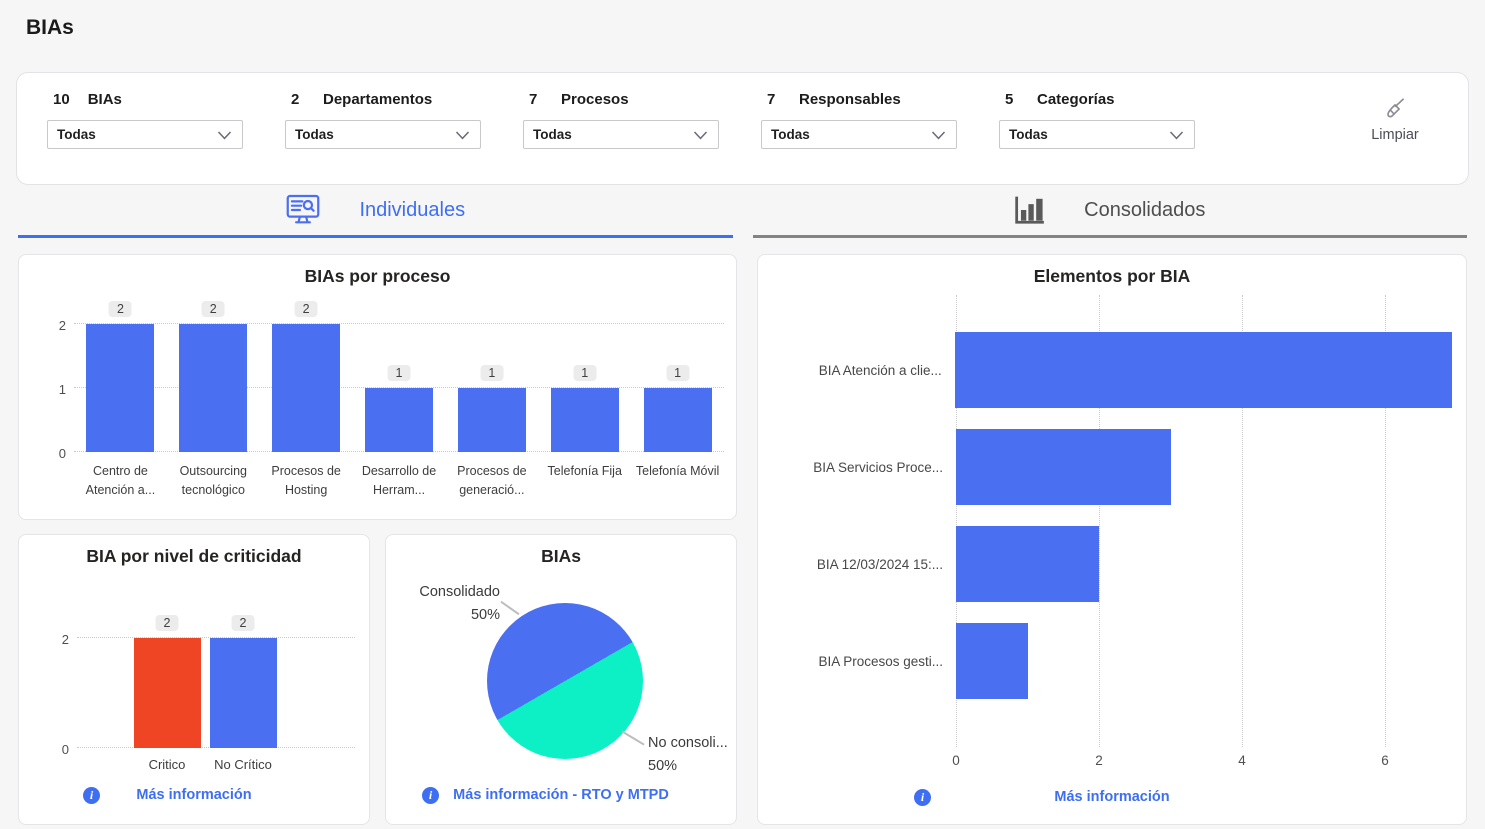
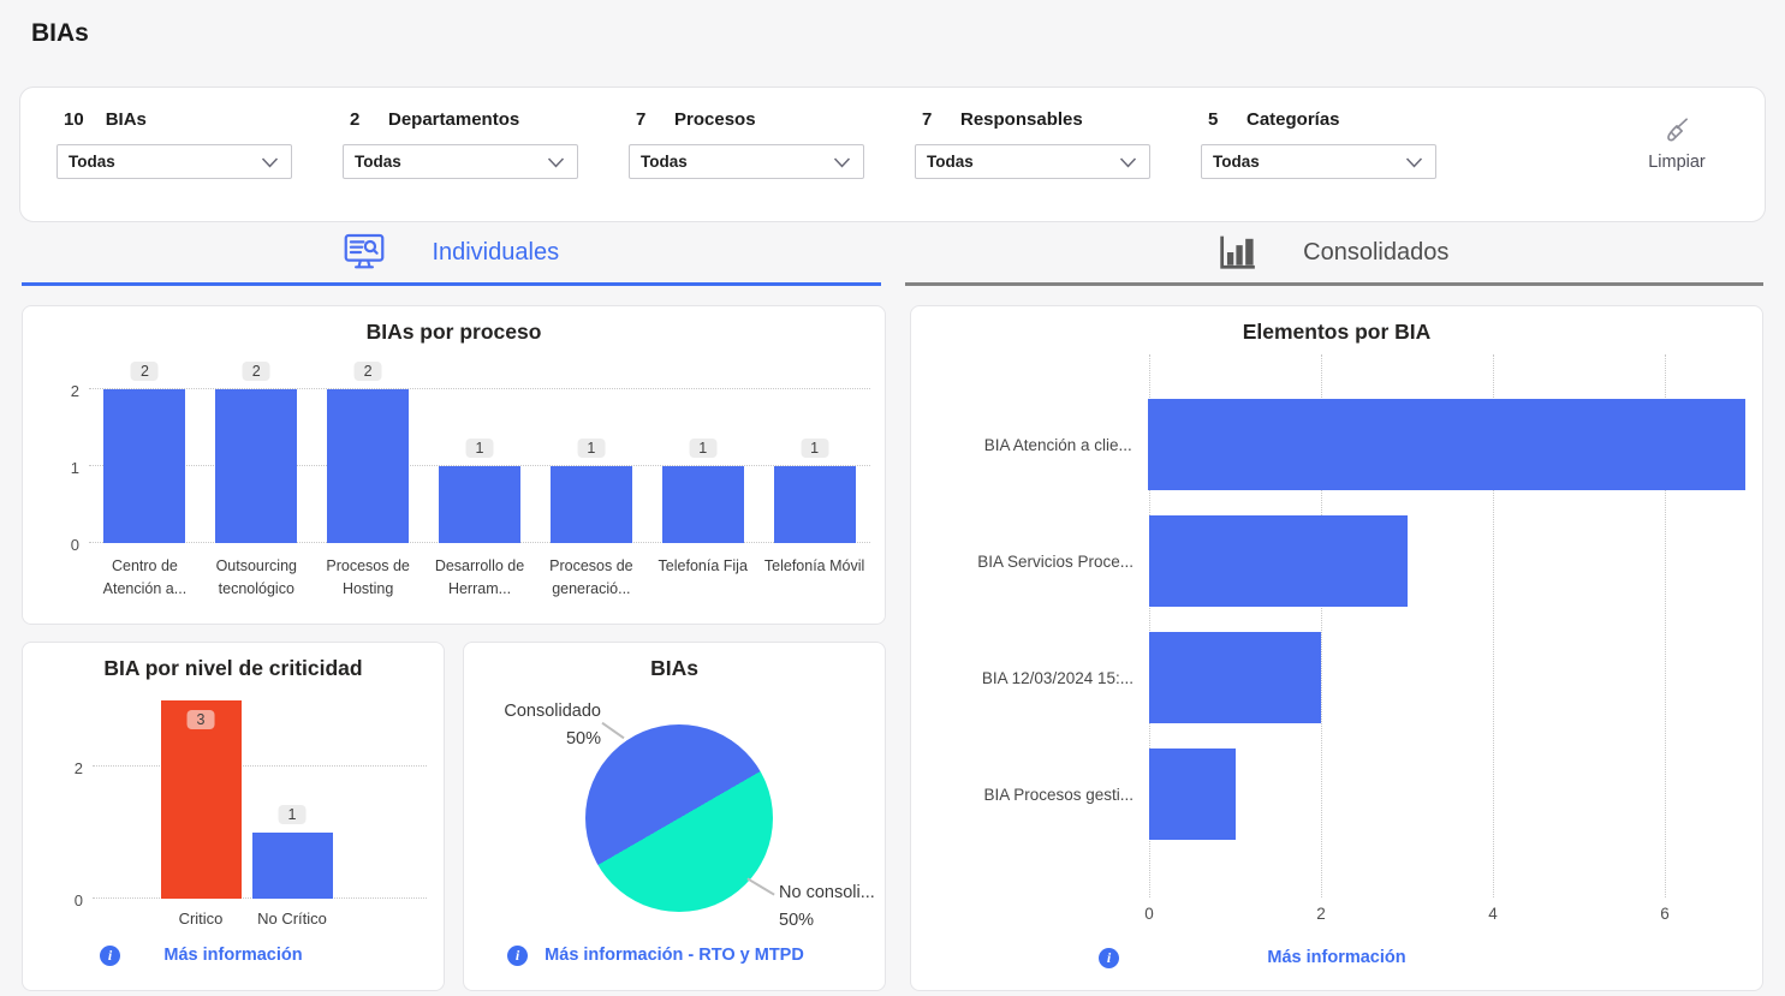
BIA por nivel de criticidad/Critico: 2 -> 3
BIA por nivel de criticidad/No Crítico: 2 -> 1
